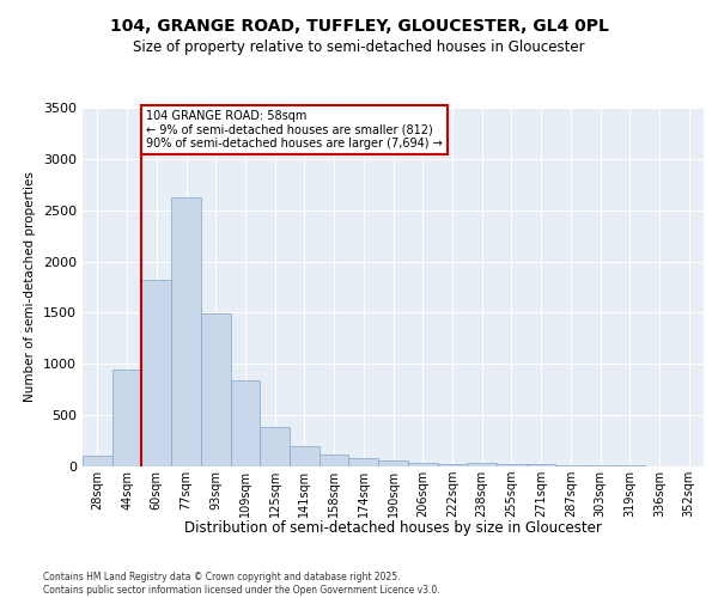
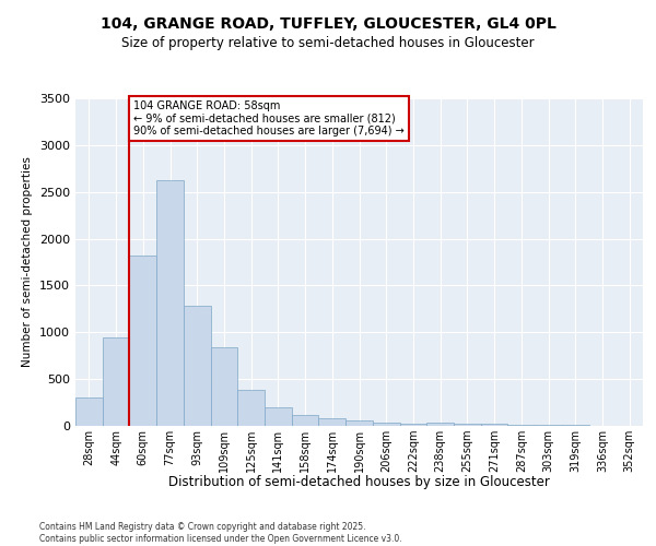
28sqm: 100 -> 300
93sqm: 1490 -> 1280
